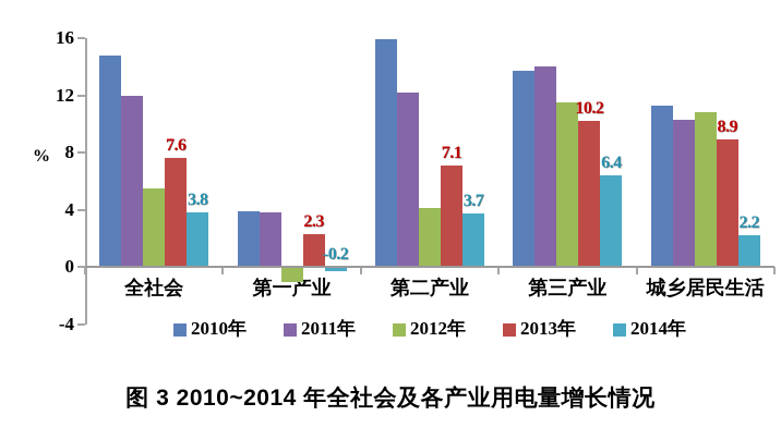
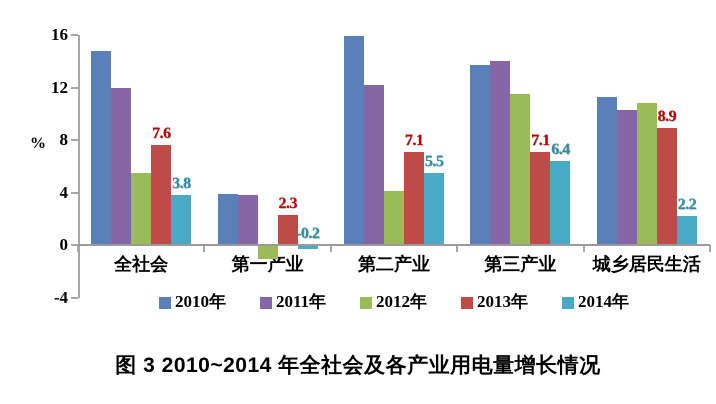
2014年/第二产业: 3.7 -> 5.5
2013年/第三产业: 10.2 -> 7.1
